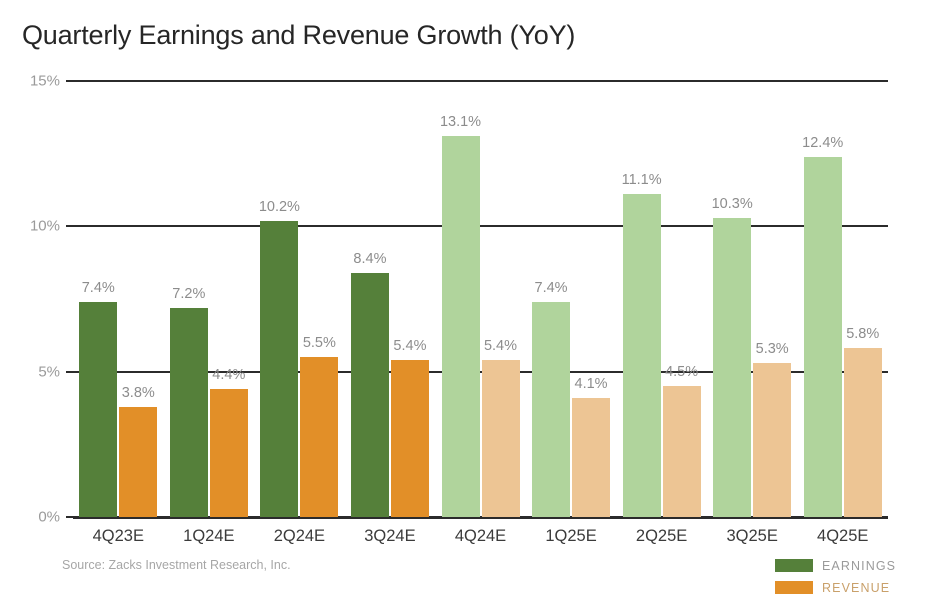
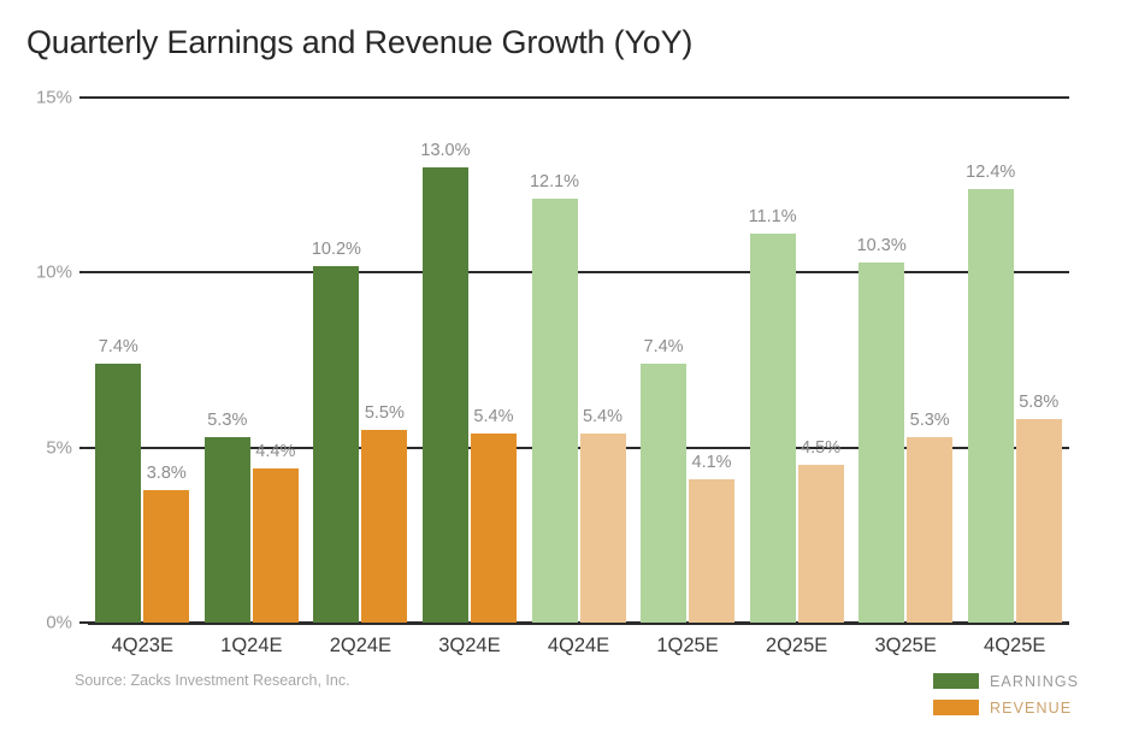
EARNINGS/1Q24E: 7.2% -> 5.3%
EARNINGS/3Q24E: 8.4% -> 13.0%
EARNINGS/4Q24E: 13.1% -> 12.1%
